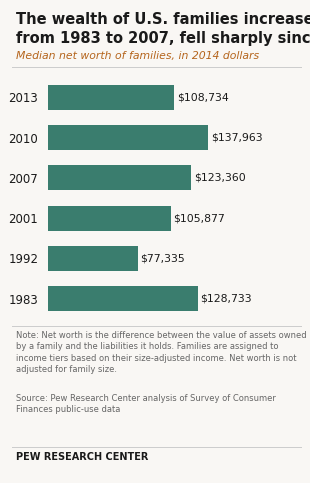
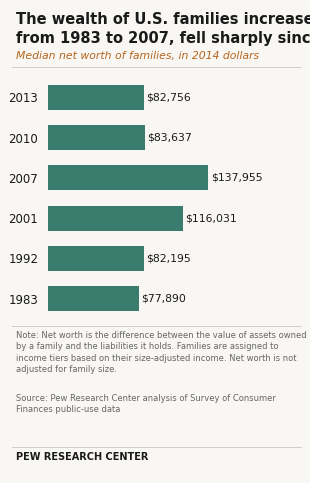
2013: $108,734 -> $82,756
2010: $137,963 -> $83,637
2007: $123,360 -> $137,955
2001: $105,877 -> $116,031
1992: $77,335 -> $82,195
1983: $128,733 -> $77,890
